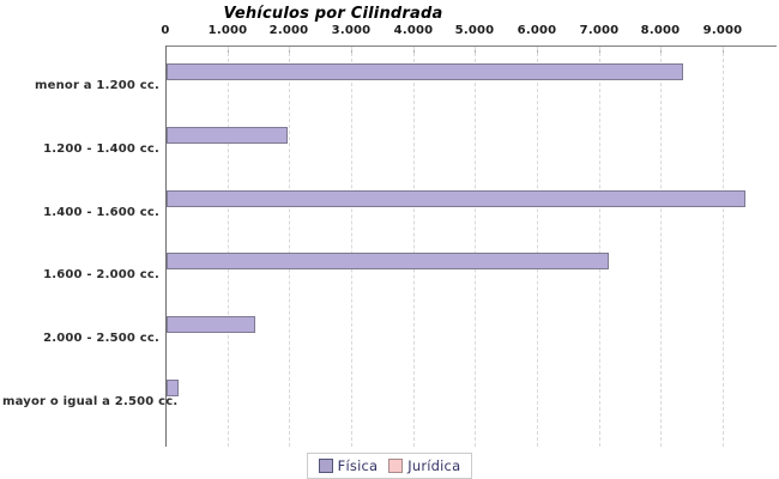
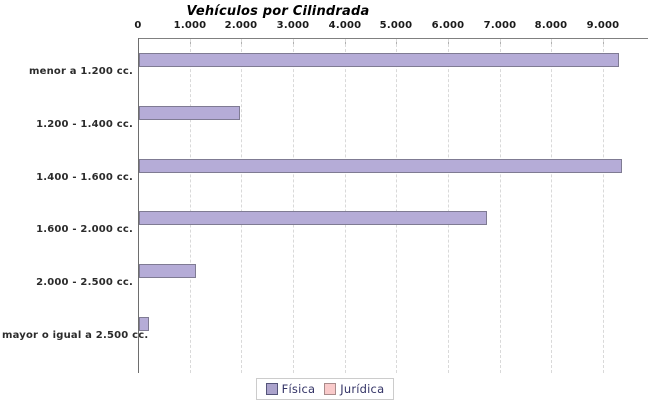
Física/menor a 1.200 cc.: 8300 -> 9200
Física/1.600 - 2.000 cc.: 7100 -> 6700
Física/2.000 - 2.500 cc.: 1400 -> 1100
